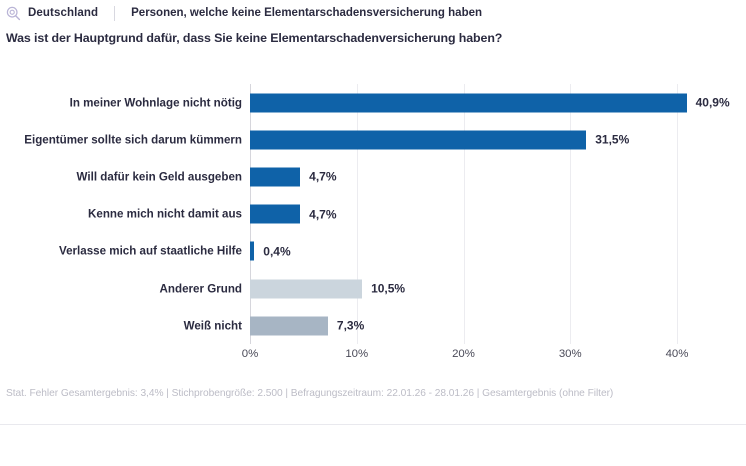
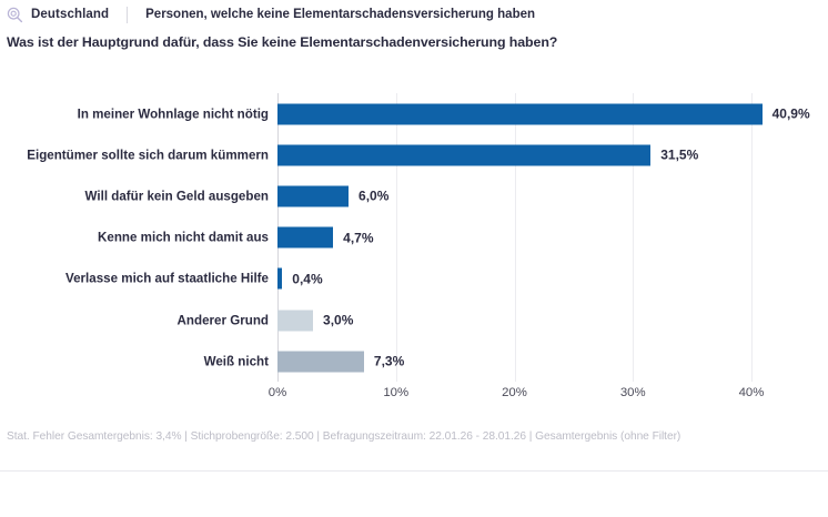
Will dafür kein Geld ausgeben: 4,7% -> 6,0%
Anderer Grund: 10,5% -> 3,0%
